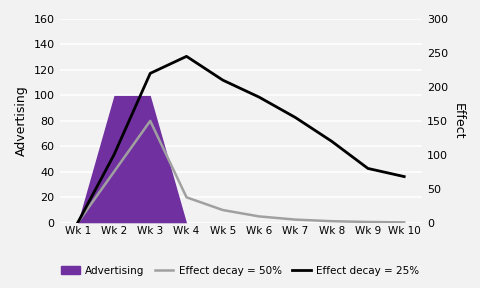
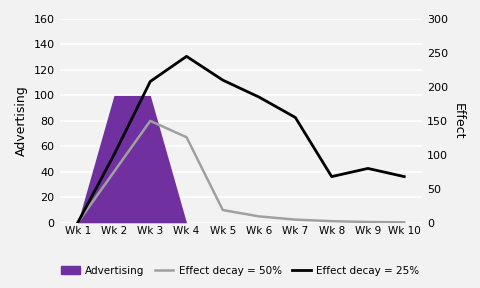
Effect decay = 25%/Wk 3: 220 -> 208
Effect decay = 50%/Wk 4: 38 -> 126
Effect decay = 25%/Wk 8: 120 -> 68
